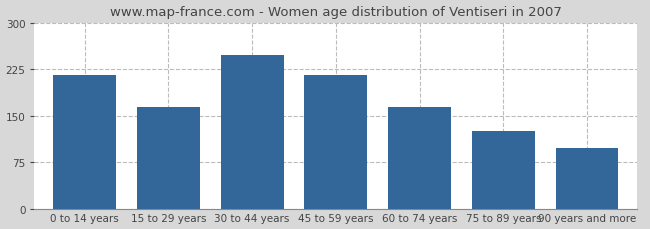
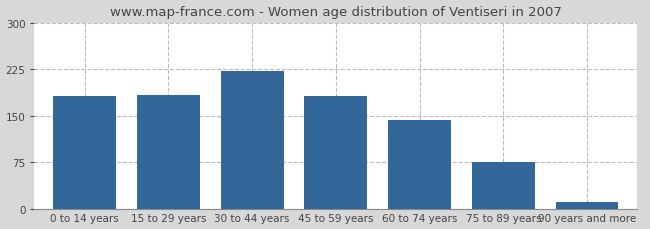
0 to 14 years: 216 -> 182
15 to 29 years: 164 -> 184
30 to 44 years: 248 -> 222
45 to 59 years: 216 -> 182
60 to 74 years: 164 -> 143
75 to 89 years: 126 -> 75
90 years and more: 98 -> 10
